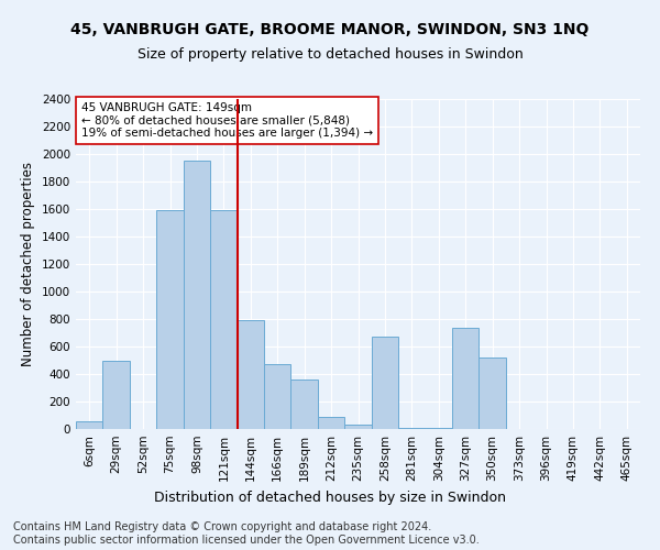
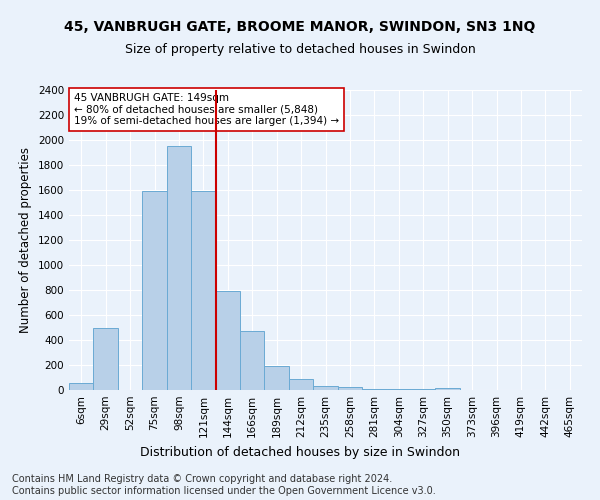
189sqm: 360 -> 200
258sqm: 670 -> 20
327sqm: 740 -> 0
350sqm: 520 -> 20
